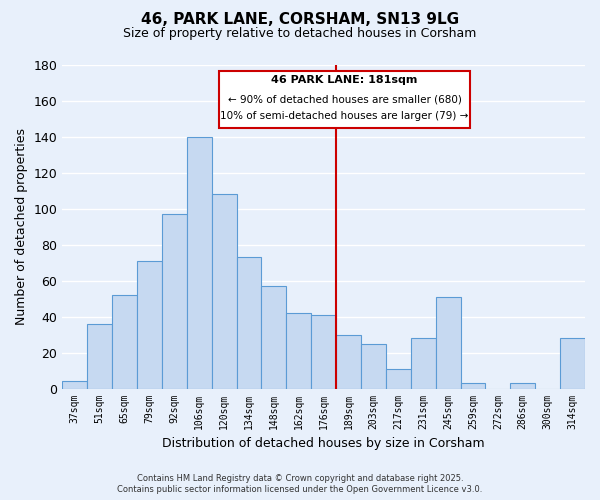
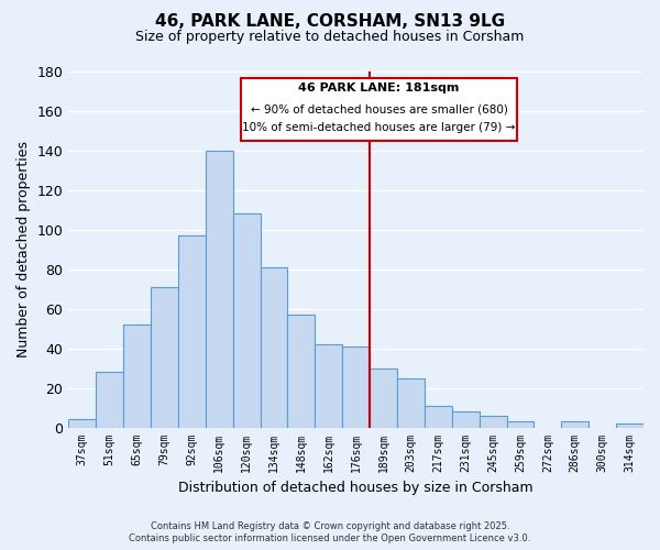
51sqm: 36 -> 28
134sqm: 73 -> 81
231sqm: 28 -> 8
245sqm: 51 -> 6
314sqm: 28 -> 2
